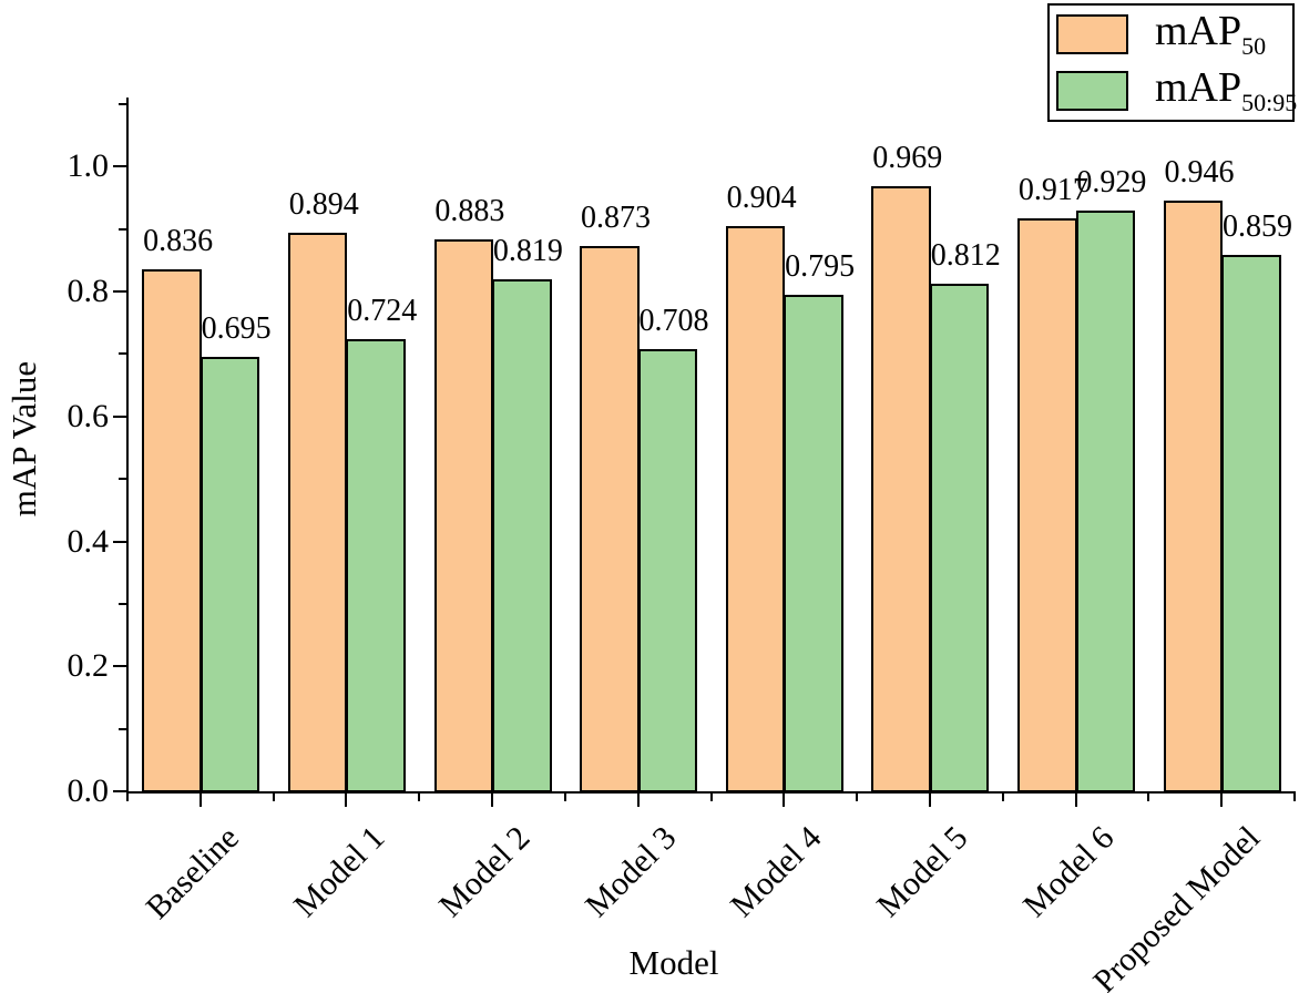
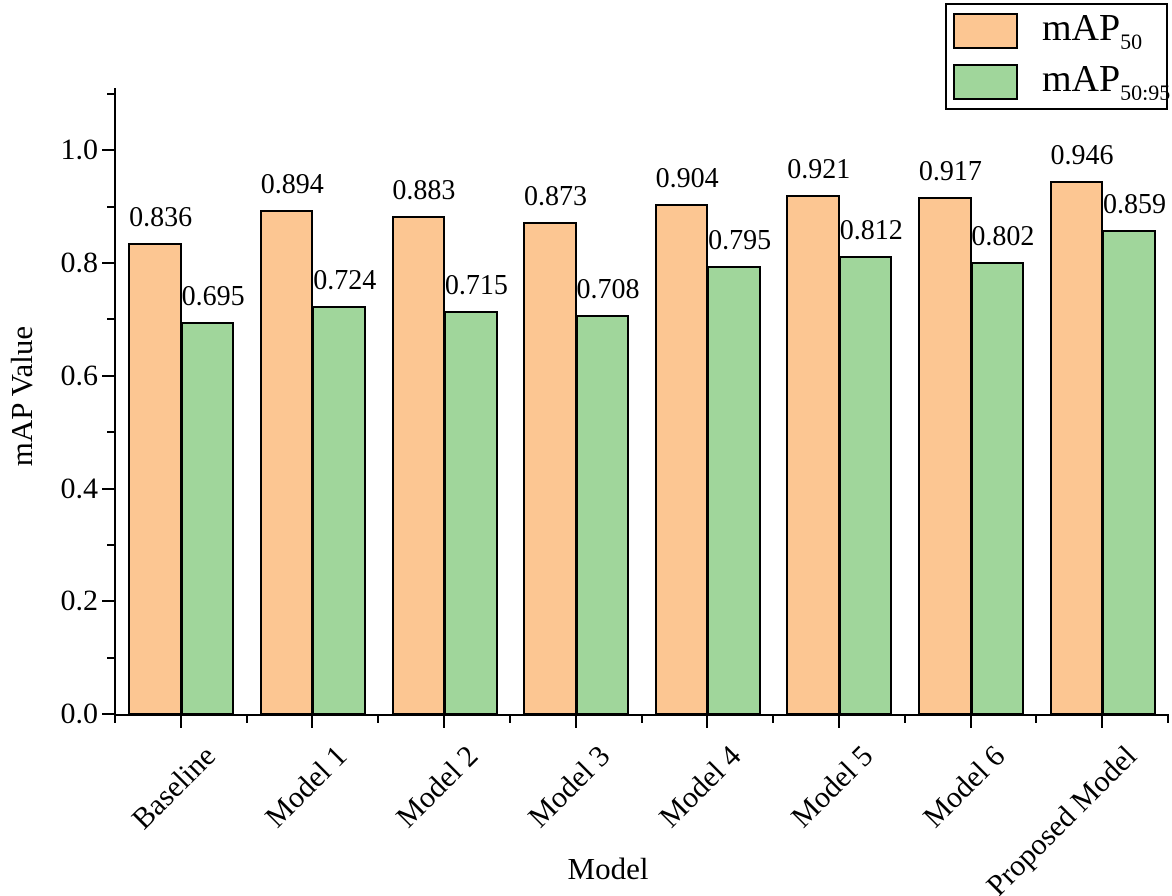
mAP50:95/Model 2: 0.819 -> 0.715
mAP50/Model 5: 0.969 -> 0.921
mAP50:95/Model 6: 0.929 -> 0.802
